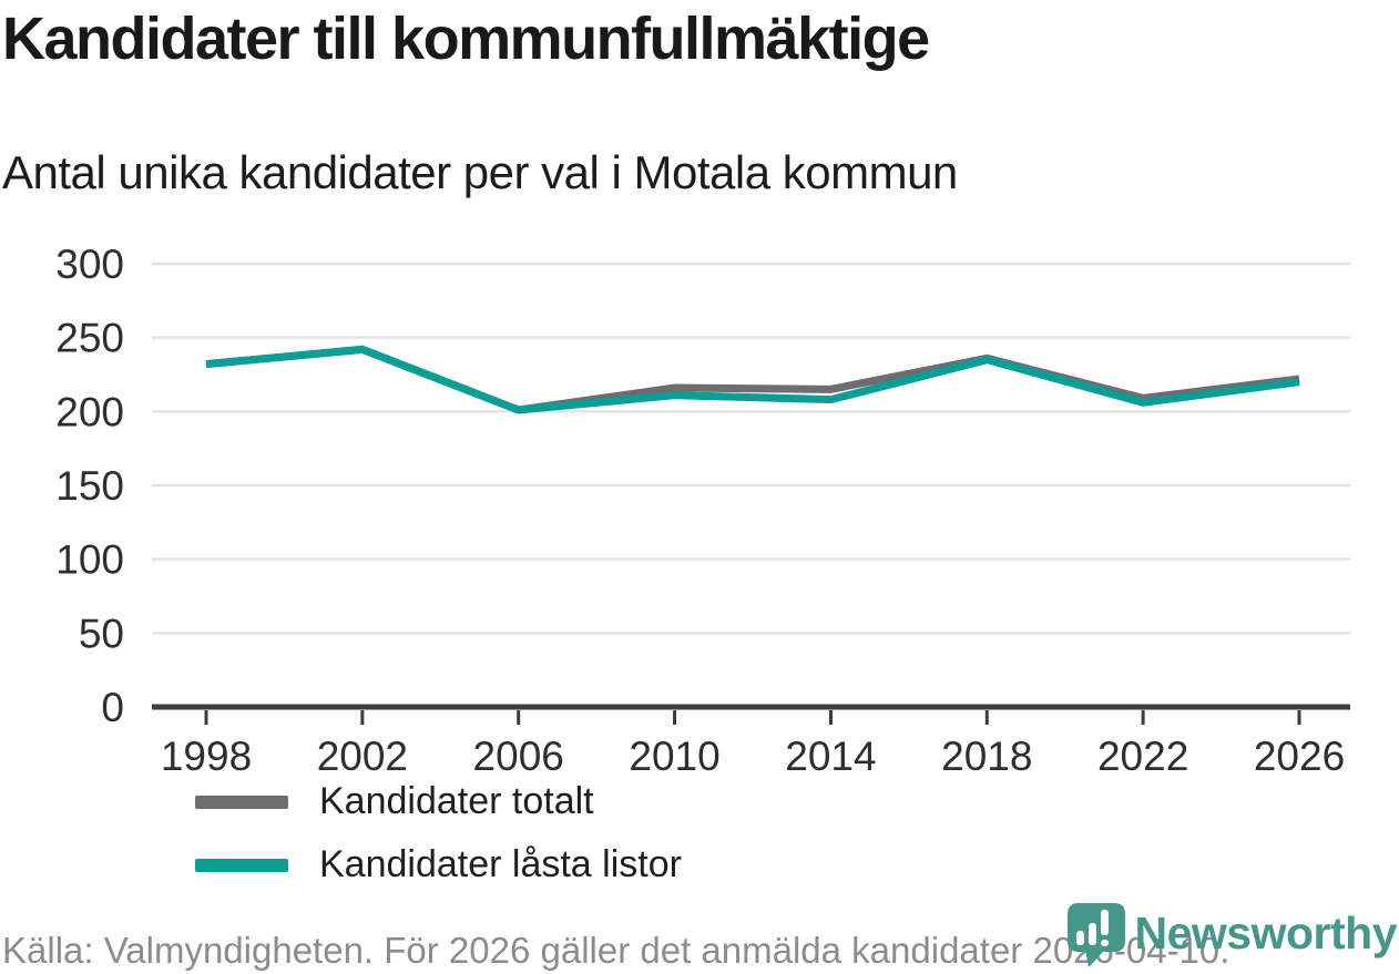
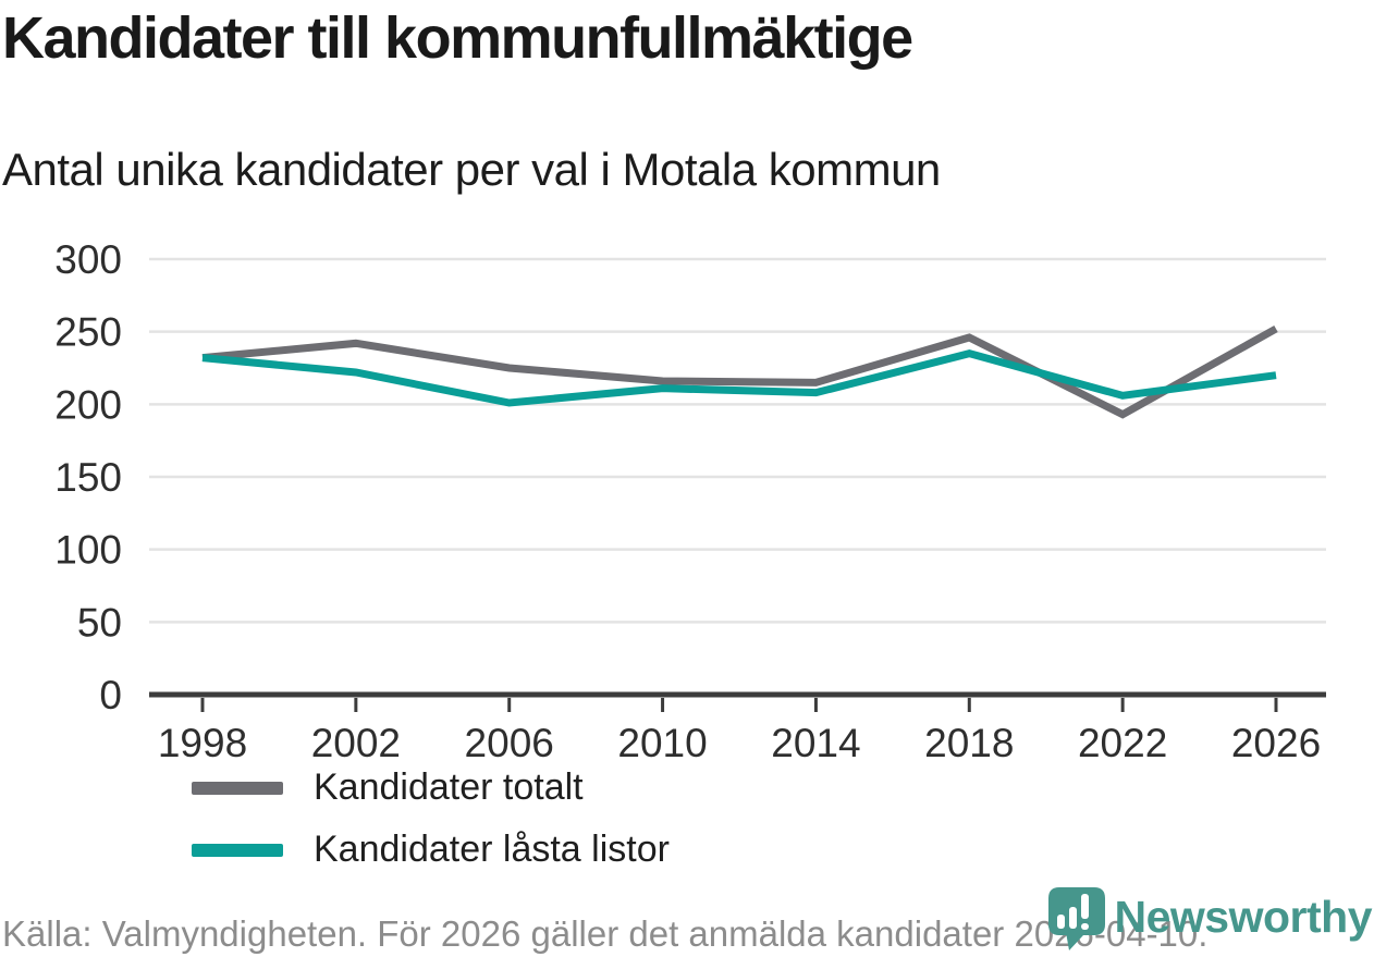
Kandidater låsta listor/2002: 242 -> 222
Kandidater totalt/2006: 201 -> 225
Kandidater totalt/2018: 236 -> 246
Kandidater totalt/2022: 209 -> 193
Kandidater totalt/2026: 222 -> 252
